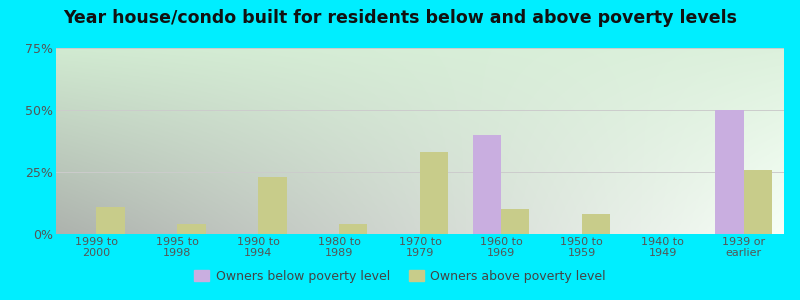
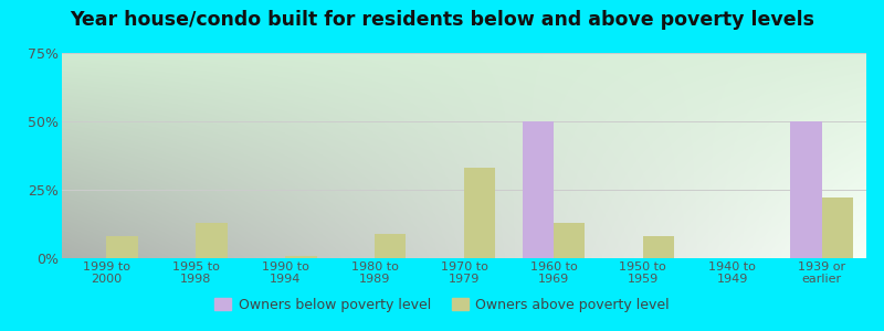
Owners above poverty level/1999 to 2000: 11% -> 8%
Owners above poverty level/1995 to 1998: 4% -> 13%
Owners above poverty level/1990 to 1994: 23% -> 1%
Owners above poverty level/1980 to 1989: 4% -> 9%
Owners below poverty level/1960 to 1969: 40% -> 50%
Owners above poverty level/1960 to 1969: 10% -> 13%
Owners above poverty level/1939 or earlier: 26% -> 22%
